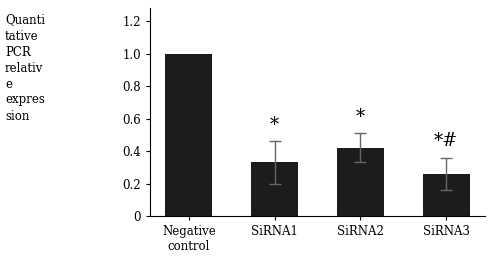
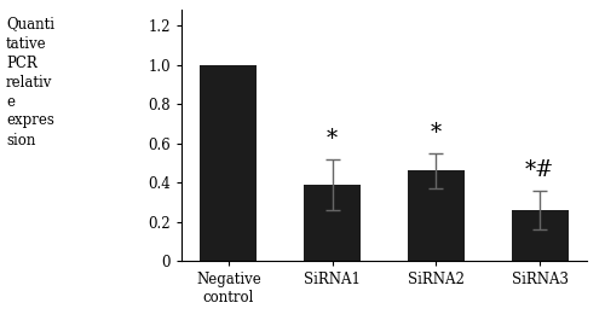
SiRNA1: 0.33 -> 0.39
SiRNA2: 0.42 -> 0.46
